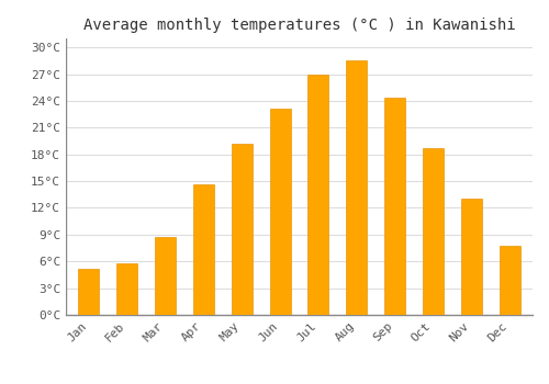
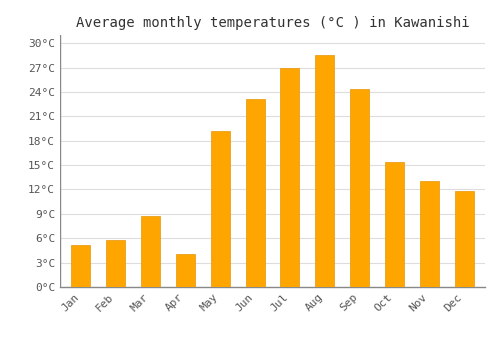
Apr: 14.7°C -> 4.0°C
Oct: 18.7°C -> 15.4°C
Dec: 7.8°C -> 11.8°C
